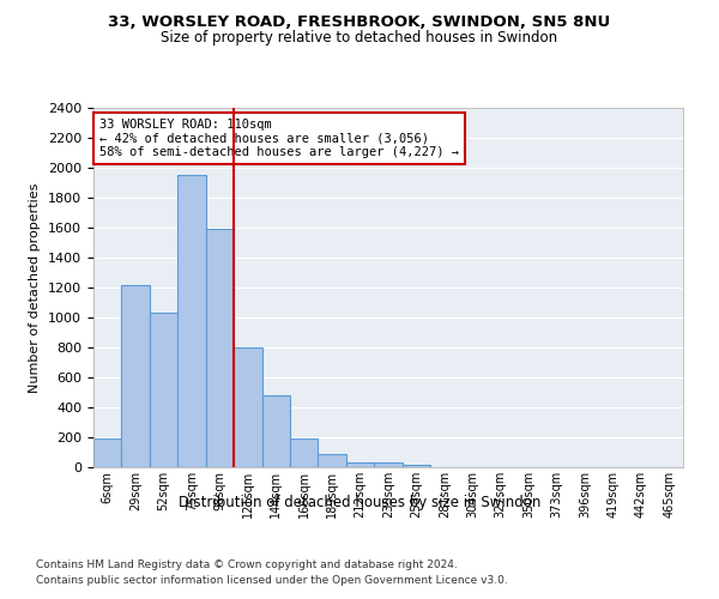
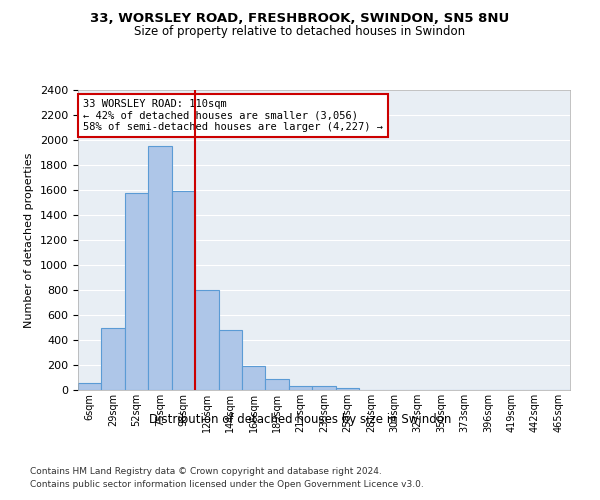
6sqm: 190 -> 60
29sqm: 1220 -> 500
52sqm: 1030 -> 1580
